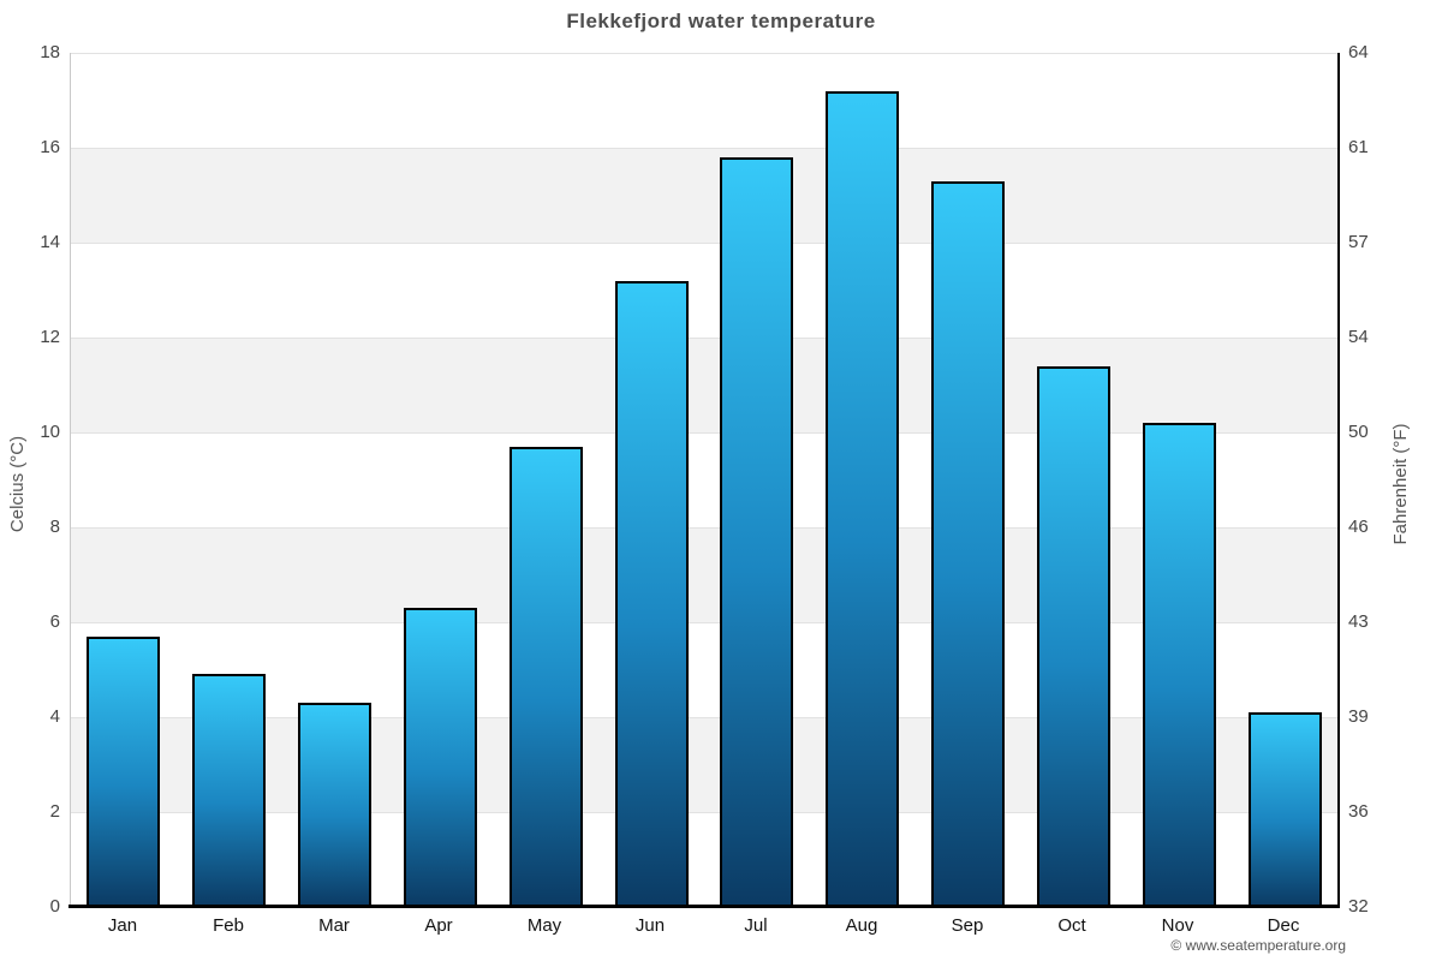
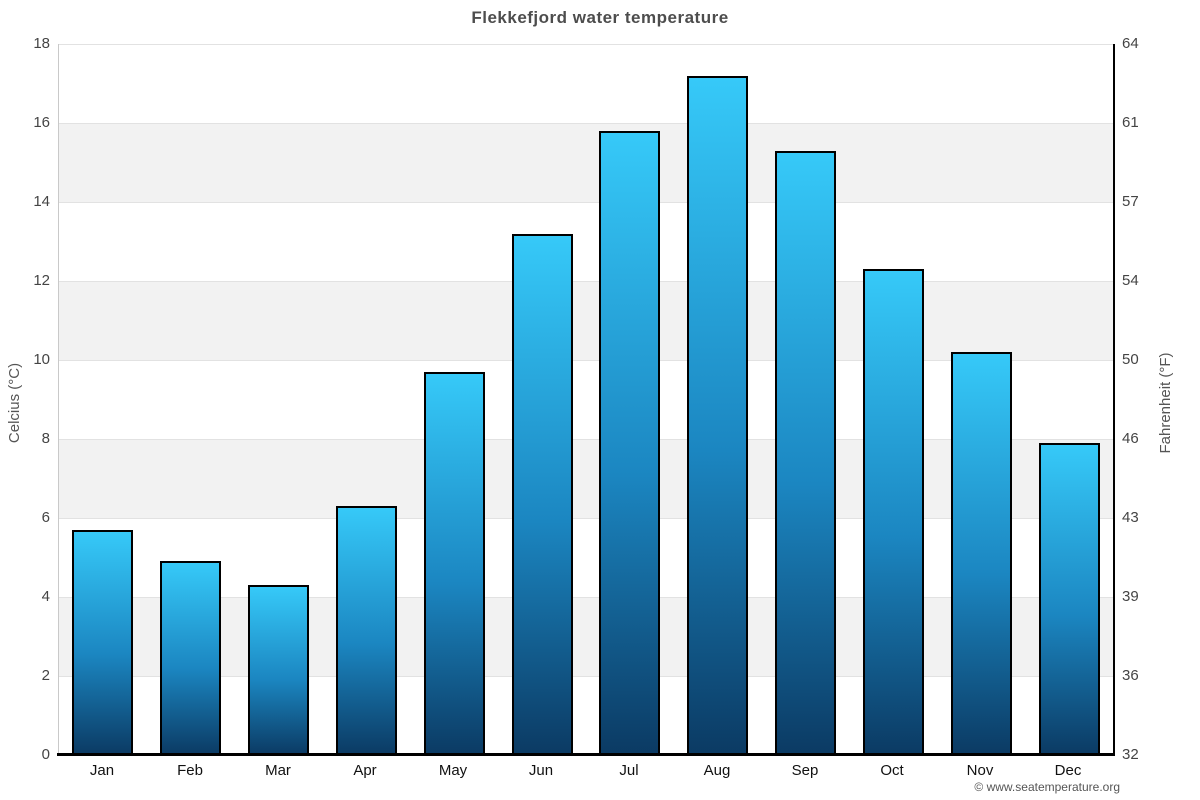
Oct: 11.4 -> 12.3
Dec: 4.1 -> 7.9
